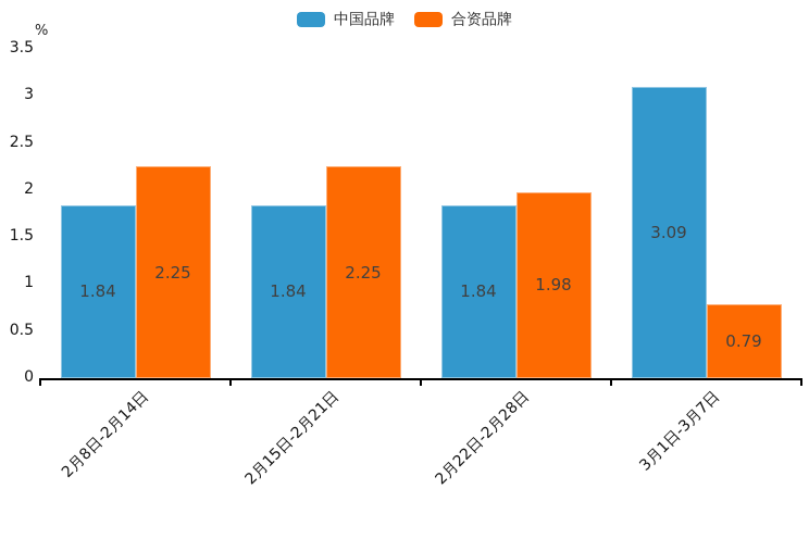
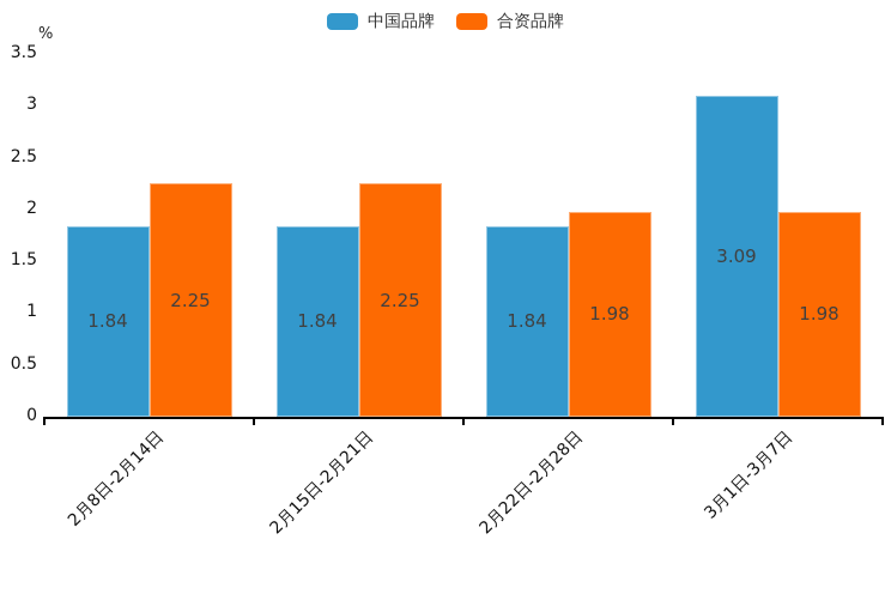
合资品牌/3月1日-3月7日: 0.79 -> 1.98
